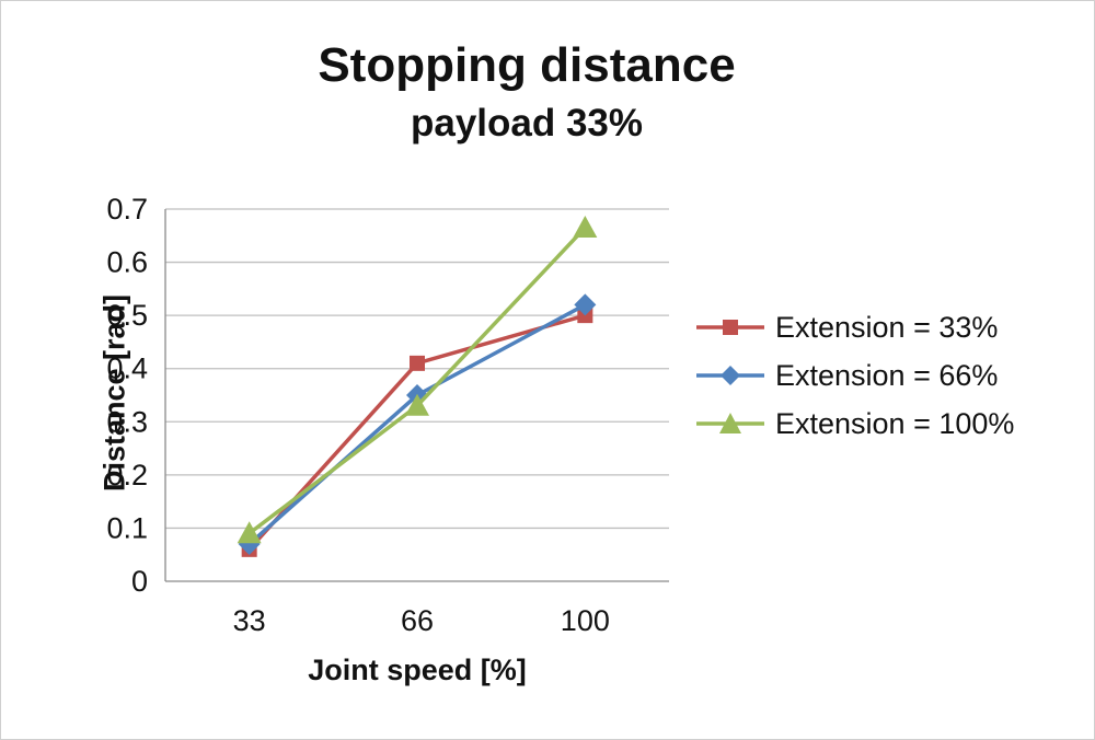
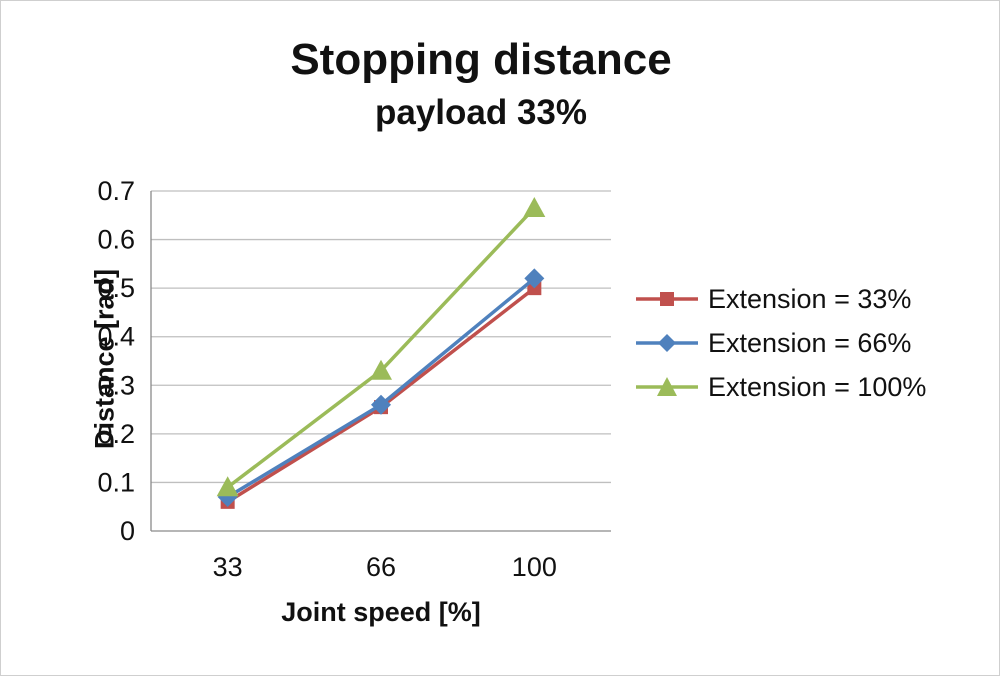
Extension = 33%/66: 0.41 -> 0.26
Extension = 66%/66: 0.35 -> 0.26
